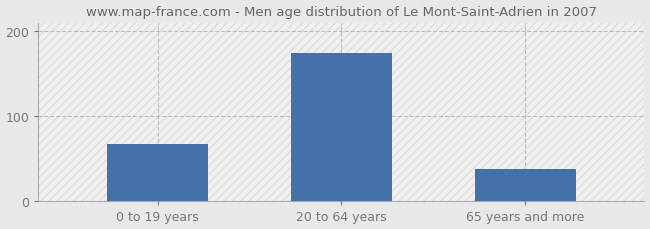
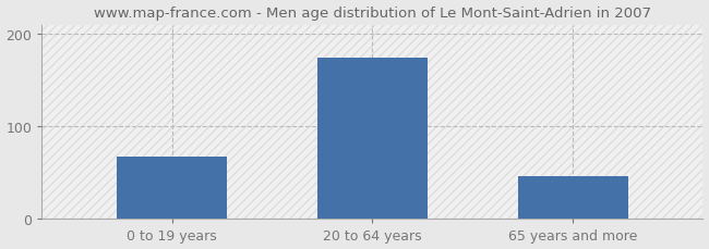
65 years and more: 38 -> 46
